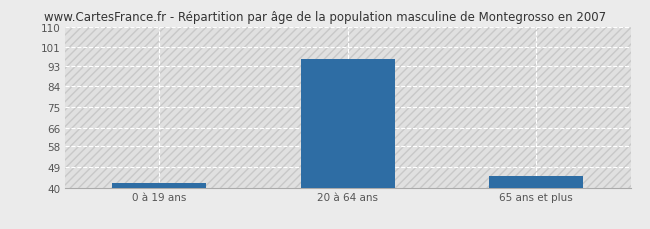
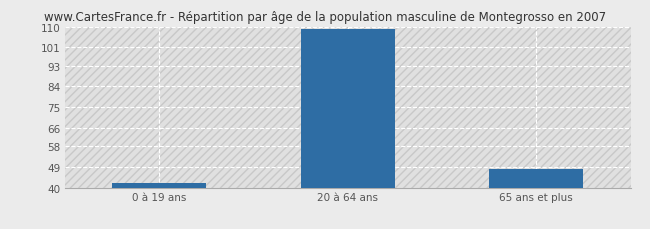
20 à 64 ans: 96 -> 109
65 ans et plus: 45 -> 48
